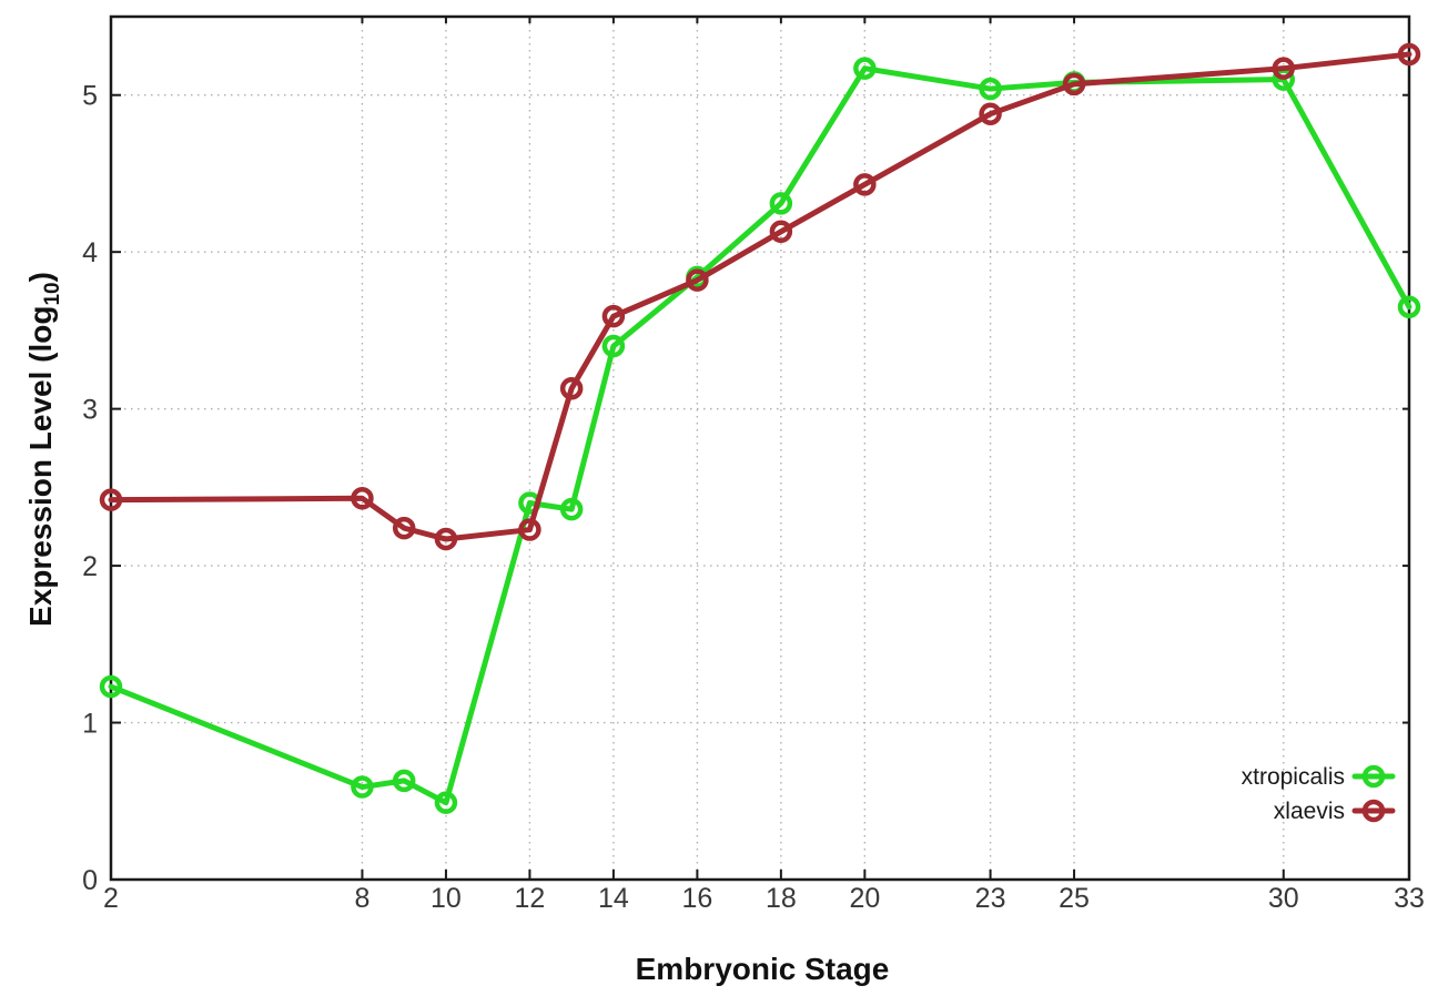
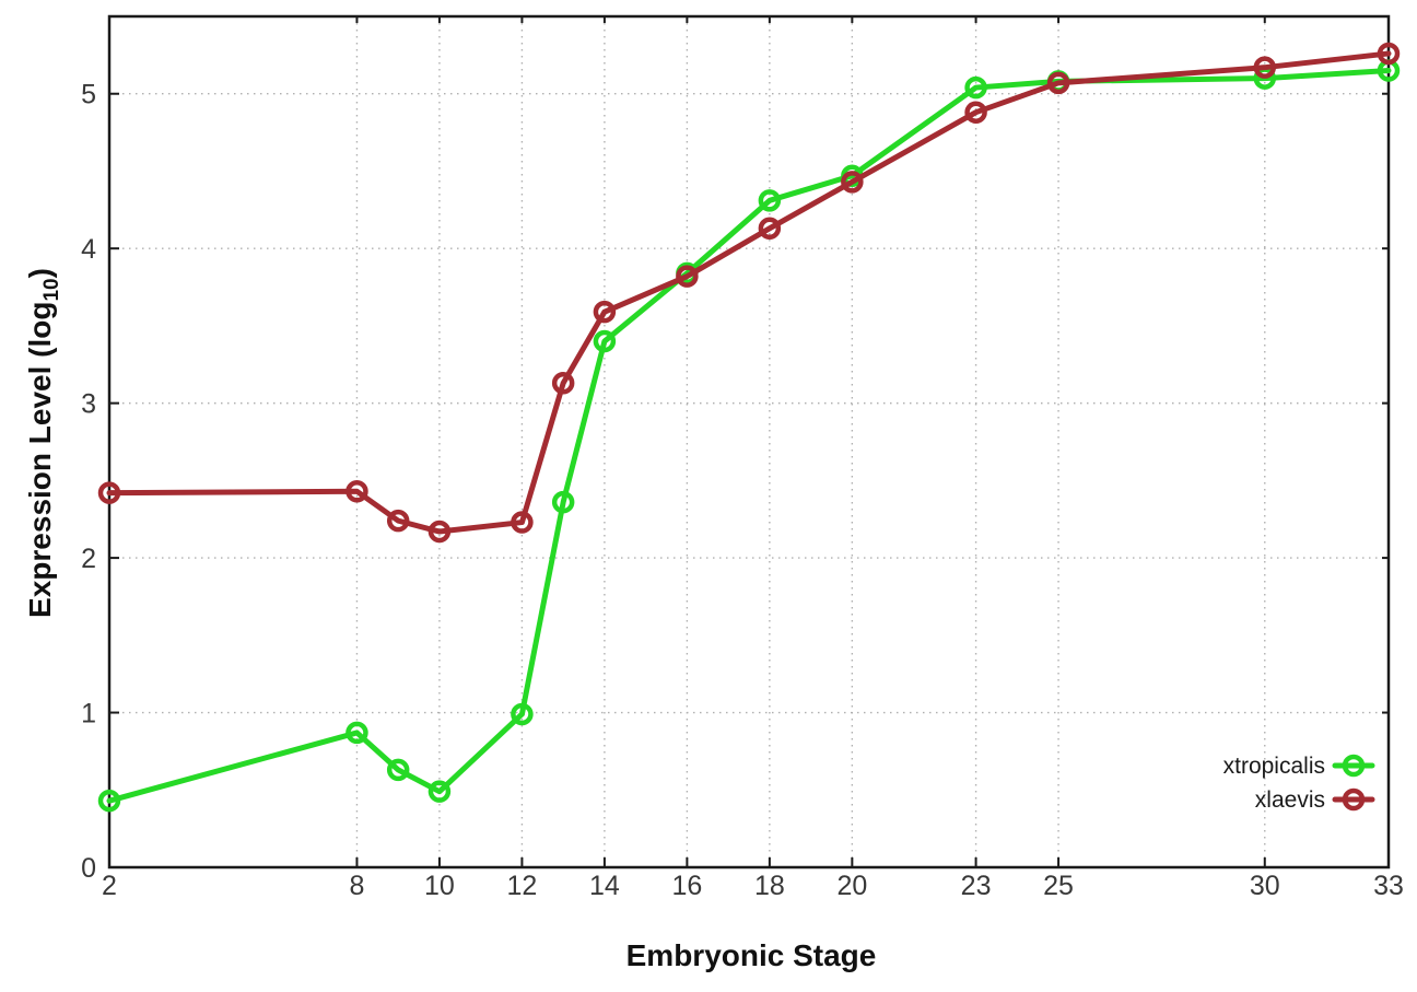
xtropicalis/2: 1.23 -> 0.43
xtropicalis/8: 0.59 -> 0.87
xtropicalis/12: 2.40 -> 0.99
xtropicalis/20: 5.17 -> 4.47
xtropicalis/33: 3.65 -> 5.15
